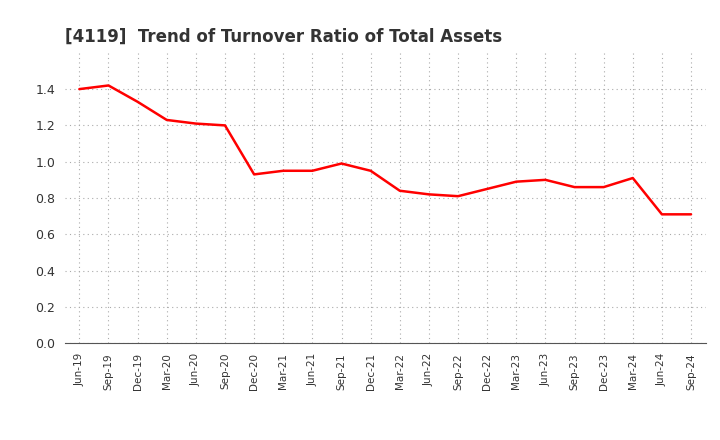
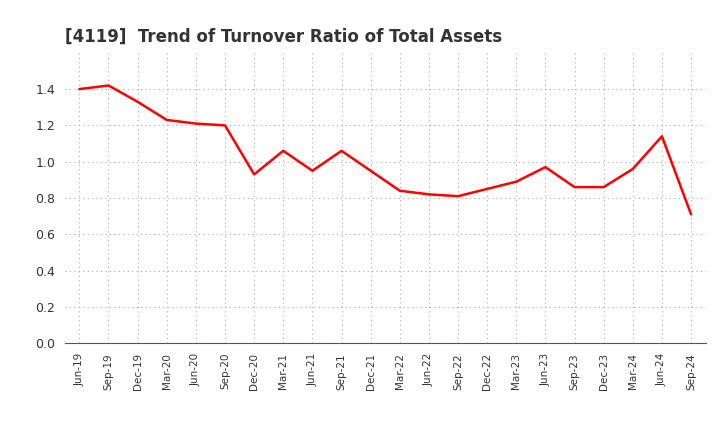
Mar-21: 0.95 -> 1.06
Sep-21: 0.99 -> 1.06
Jun-23: 0.90 -> 0.97
Mar-24: 0.91 -> 0.96
Jun-24: 0.71 -> 1.14
